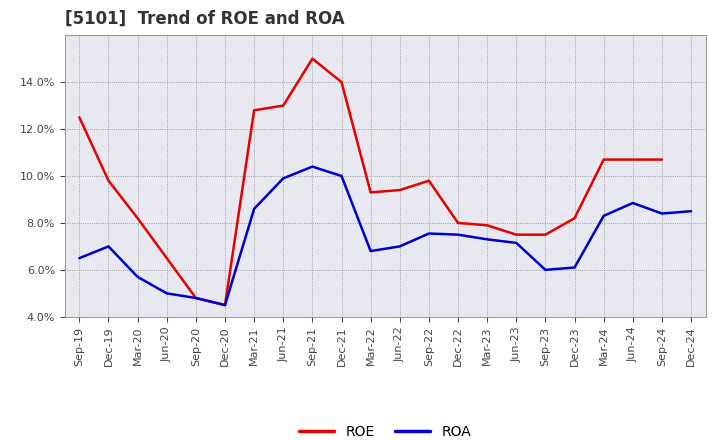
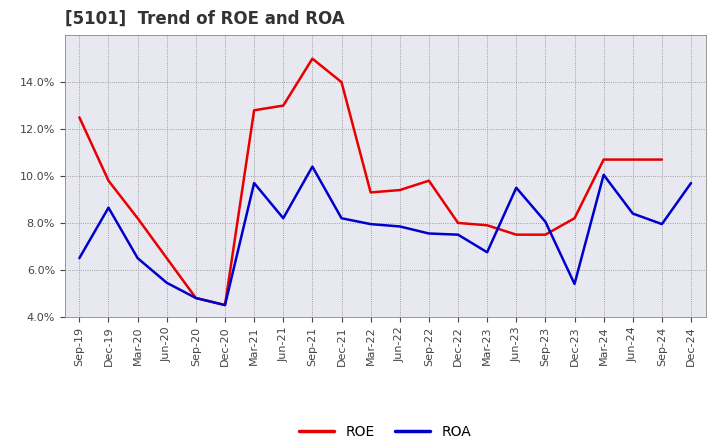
ROA/Dec-19: 7.00% -> 8.65%
ROA/Mar-20: 5.70% -> 6.50%
ROA/Jun-20: 5.00% -> 5.45%
ROA/Mar-21: 8.60% -> 9.70%
ROA/Jun-21: 9.90% -> 8.20%
ROA/Dec-21: 10.00% -> 8.20%
ROA/Mar-22: 6.80% -> 7.95%
ROA/Jun-22: 7.00% -> 7.85%
ROA/Mar-23: 7.30% -> 6.75%
ROA/Jun-23: 7.15% -> 9.50%
ROA/Sep-23: 6.00% -> 8.05%
ROA/Dec-23: 6.10% -> 5.40%
ROA/Mar-24: 8.30% -> 10.05%
ROA/Jun-24: 8.85% -> 8.40%
ROA/Sep-24: 8.40% -> 7.95%
ROA/Dec-24: 8.50% -> 9.70%
